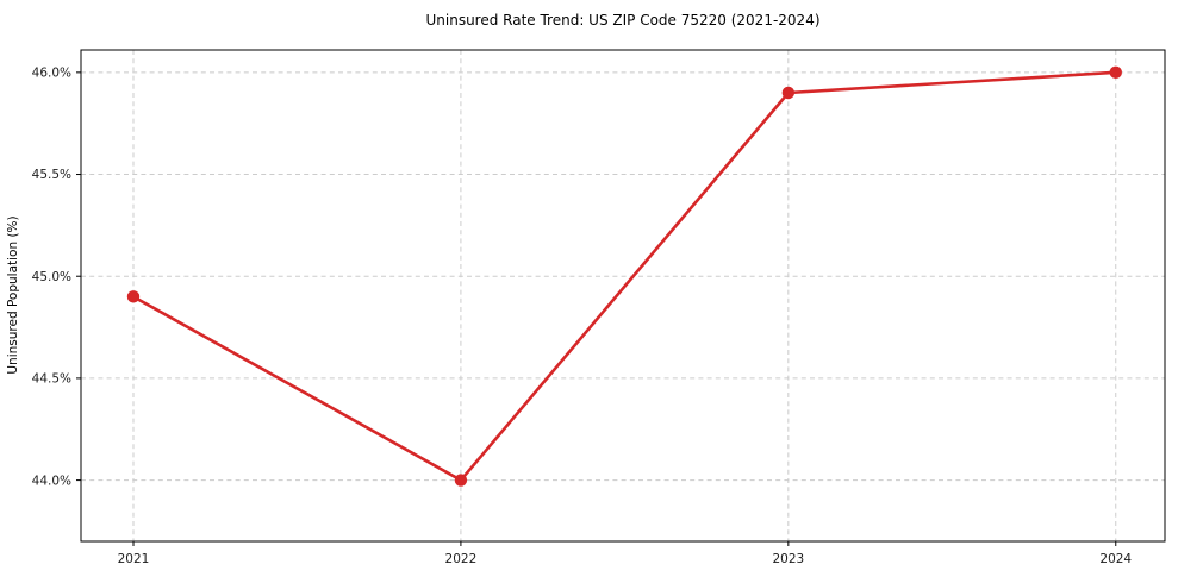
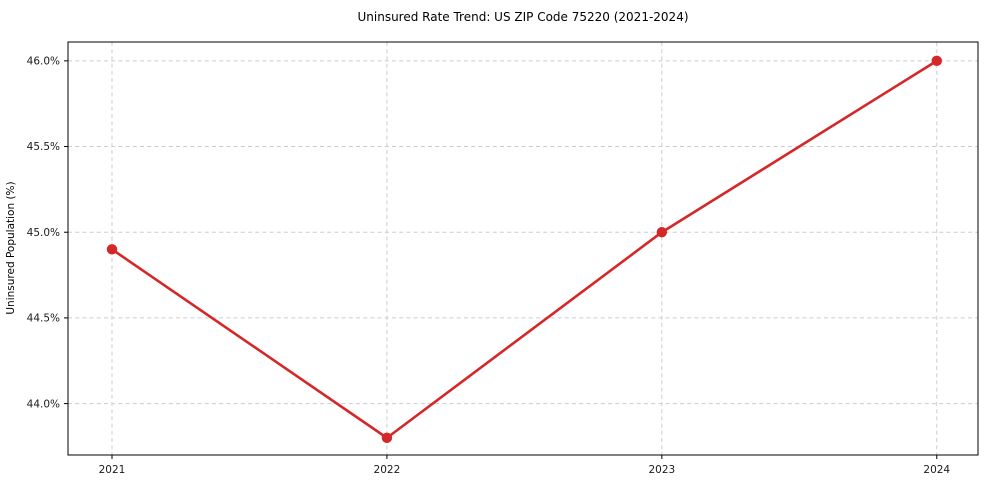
2022: 44.0% -> 43.8%
2023: 45.9% -> 45.0%
